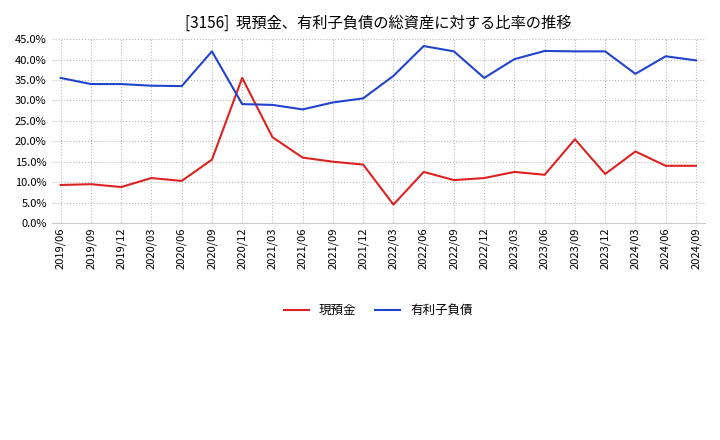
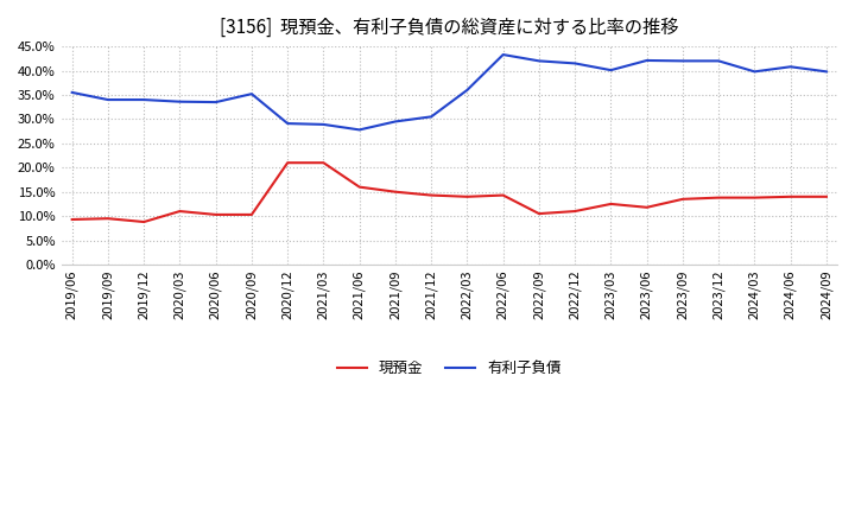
現預金/2020/09: 15.5% -> 10.3%
有利子負債/2020/09: 42.0% -> 35.2%
現預金/2020/12: 35.5% -> 21.0%
現預金/2022/03: 4.5% -> 14.0%
現預金/2022/06: 12.5% -> 14.3%
有利子負債/2022/12: 35.5% -> 41.5%
現預金/2023/09: 20.5% -> 13.5%
現預金/2023/12: 12.0% -> 13.8%
現預金/2024/03: 17.5% -> 13.8%
有利子負債/2024/03: 36.5% -> 39.8%
